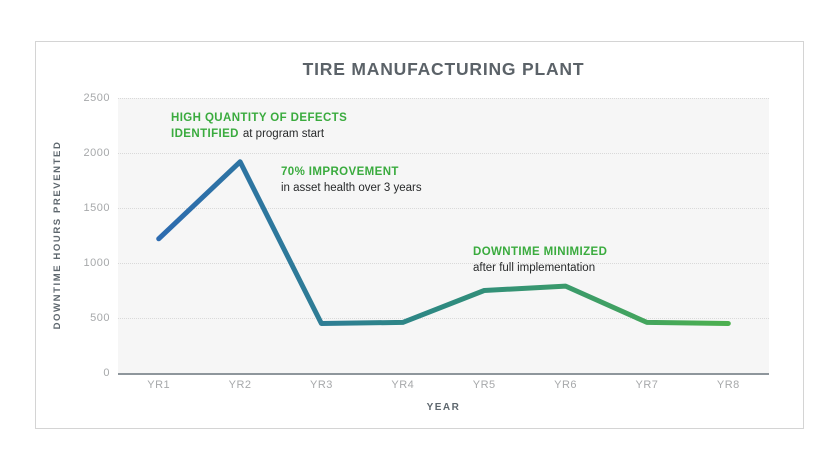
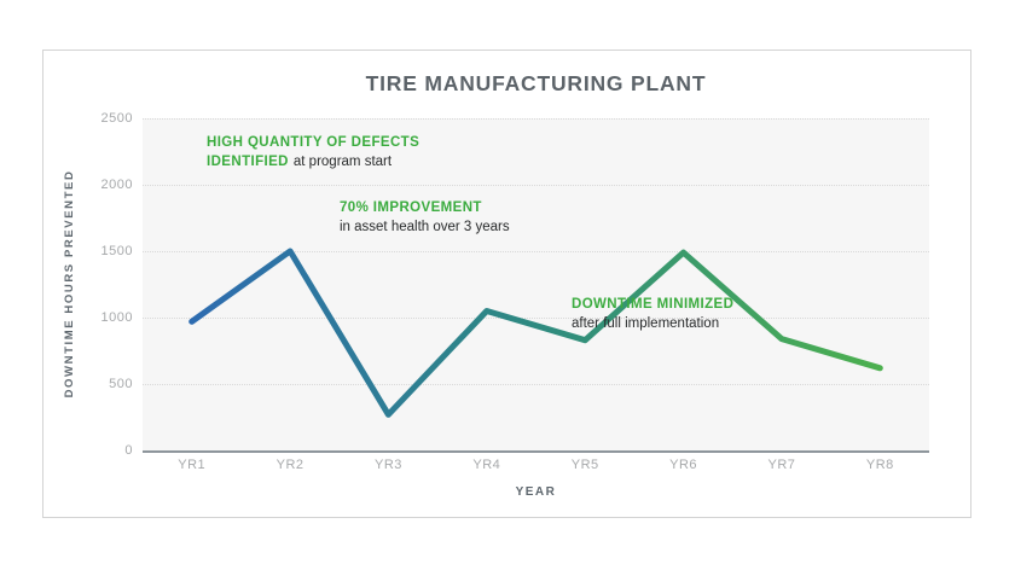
YR1: 1220 -> 970
YR2: 1920 -> 1500
YR3: 450 -> 270
YR4: 460 -> 1050
YR5: 750 -> 830
YR6: 790 -> 1490
YR7: 460 -> 840
YR8: 450 -> 620
